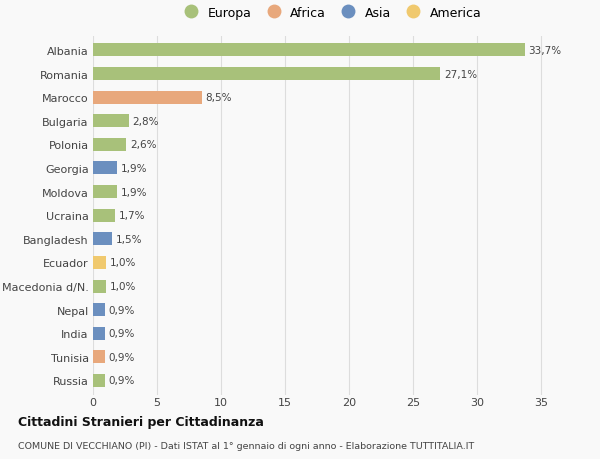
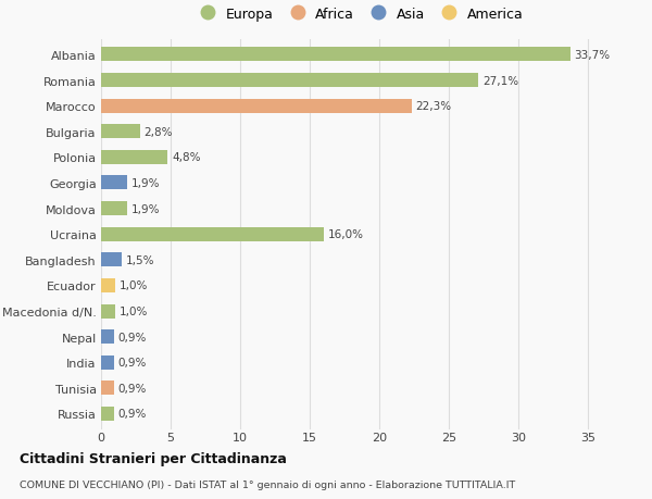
Marocco: 8,5% -> 22,3%
Polonia: 2,6% -> 4,8%
Ucraina: 1,7% -> 16,0%
